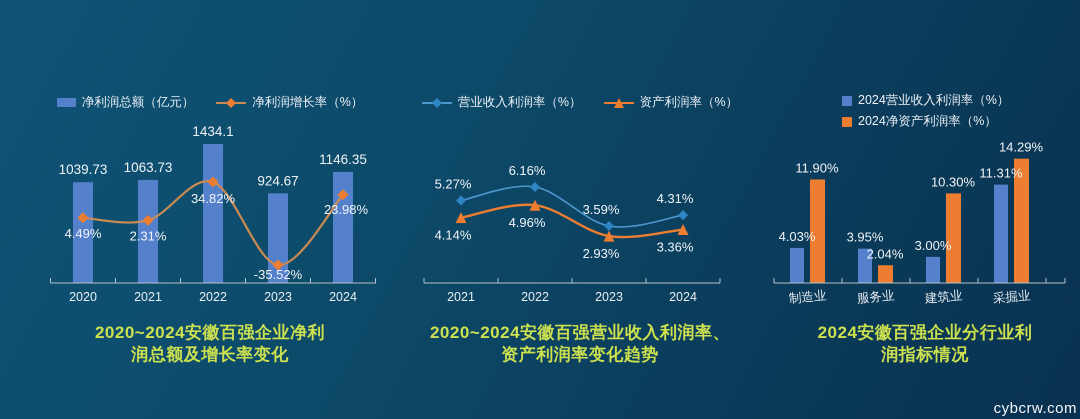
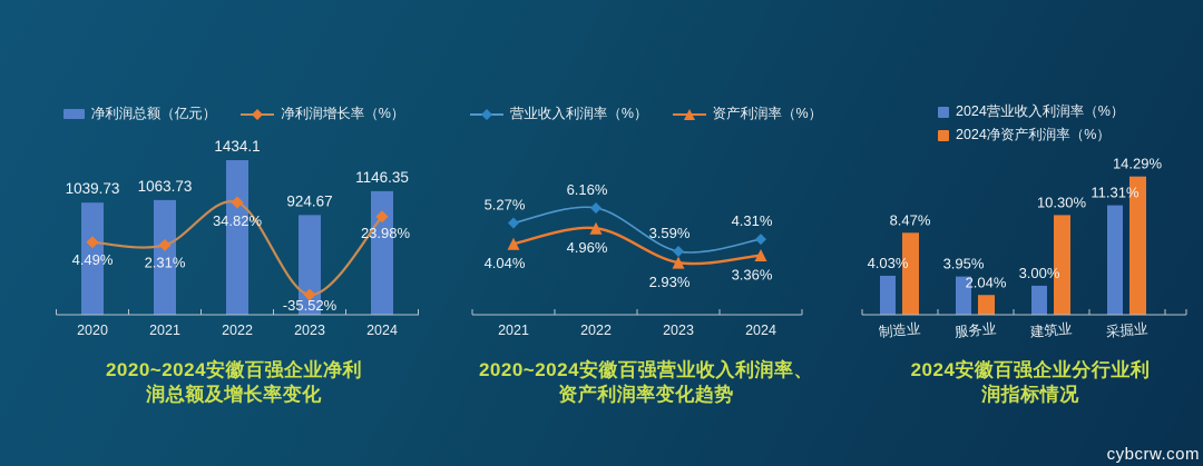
2020~2024安徽百强营业收入利润率、资产利润率变化趋势/资产利润率（%）/2021: 4.14% -> 4.04%
2024安徽百强企业分行业利润指标情况/2024净资产利润率（%）/制造业: 11.90% -> 8.47%
